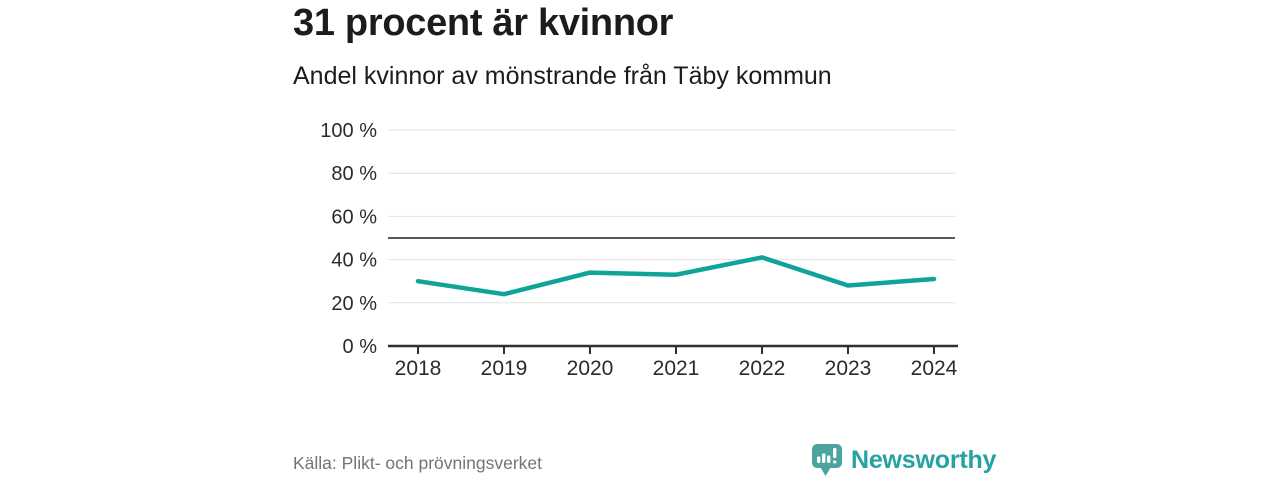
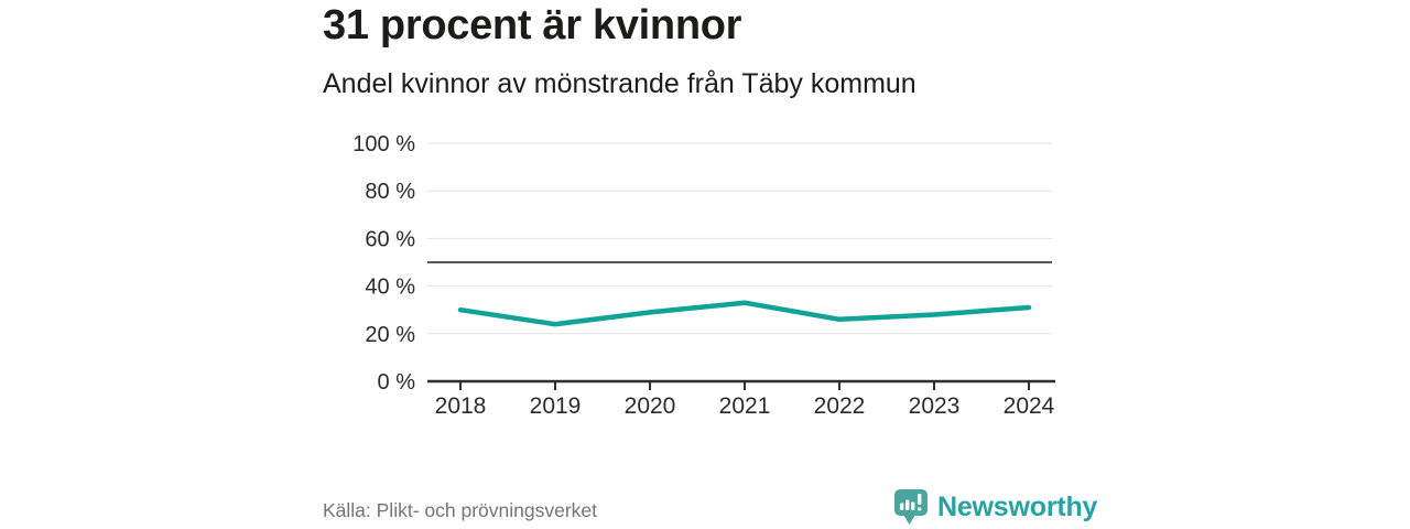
2020: 34% -> 29%
2022: 41% -> 26%
